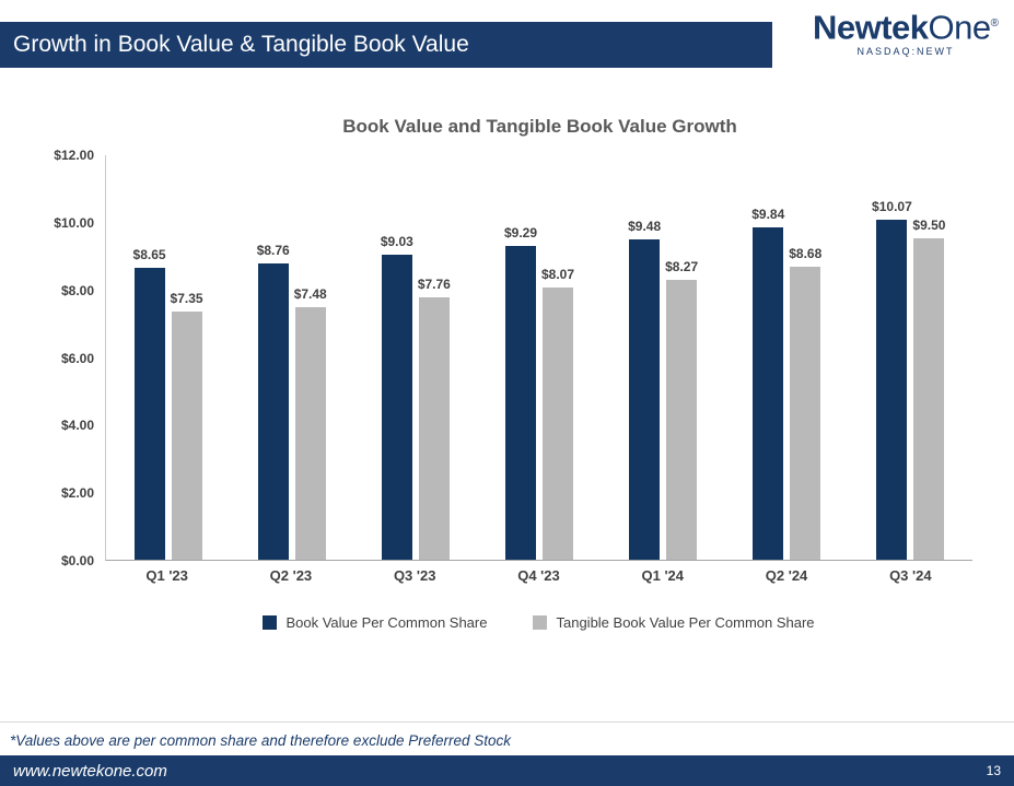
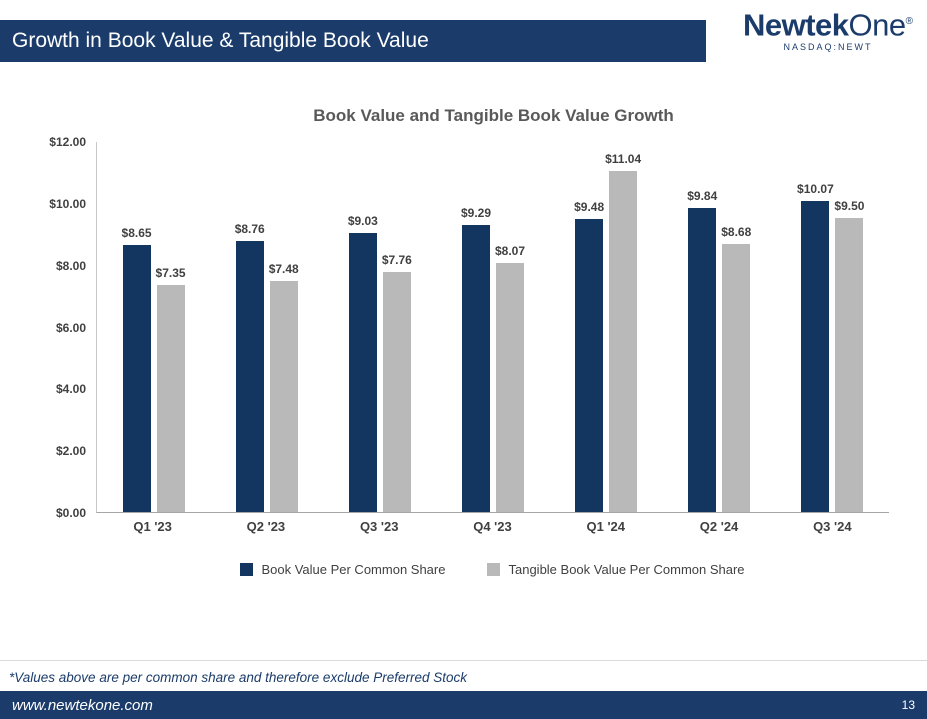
Tangible Book Value Per Common Share/Q1 '24: $8.27 -> $11.04
